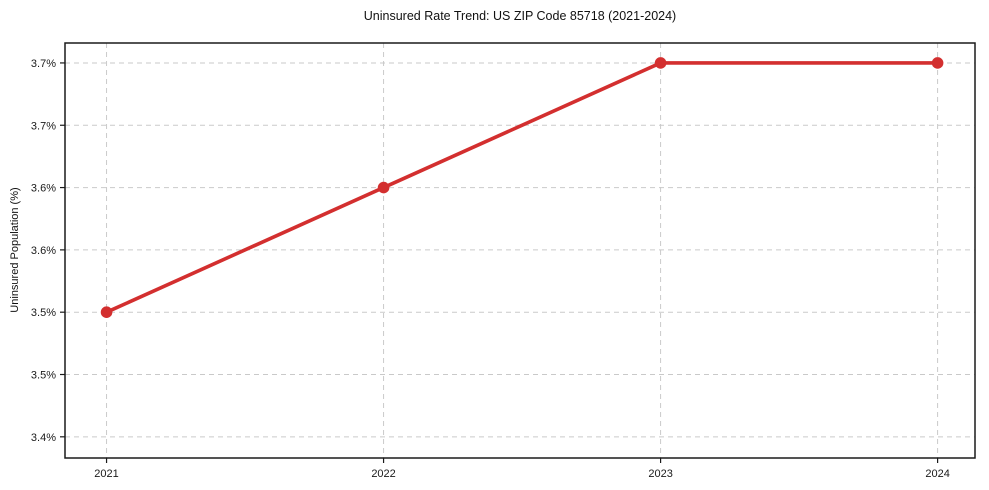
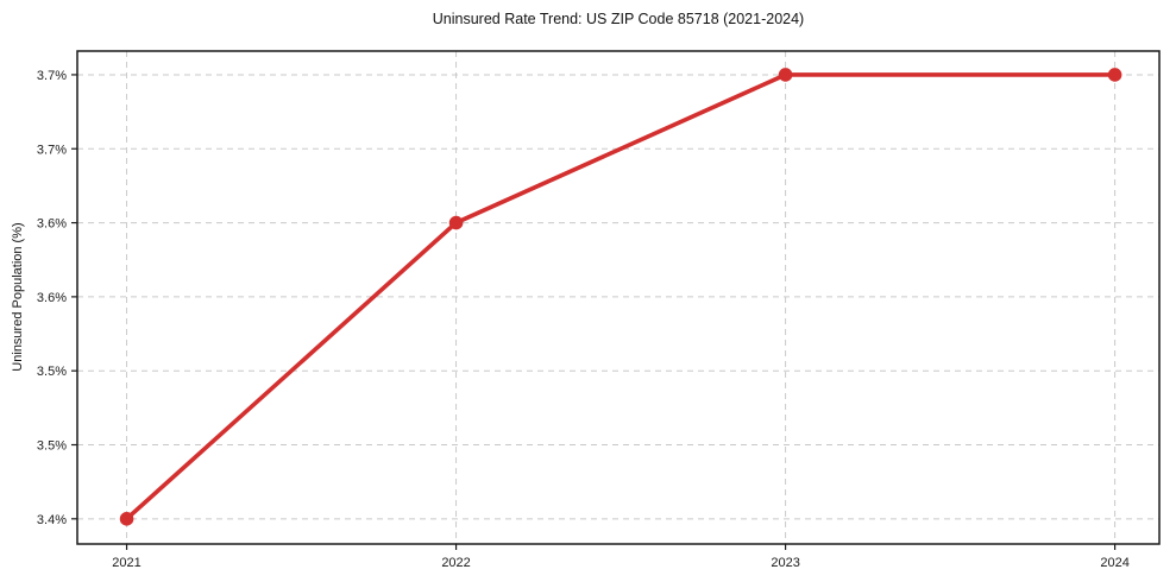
2021: 3.5% -> 3.4%
